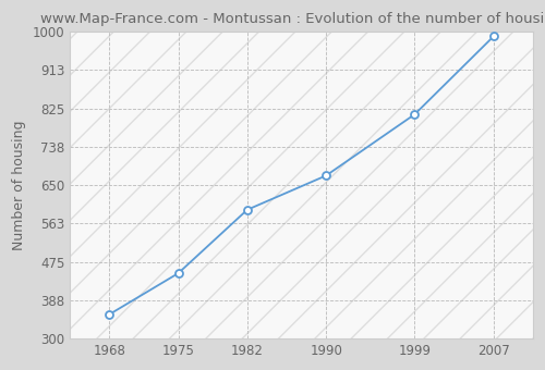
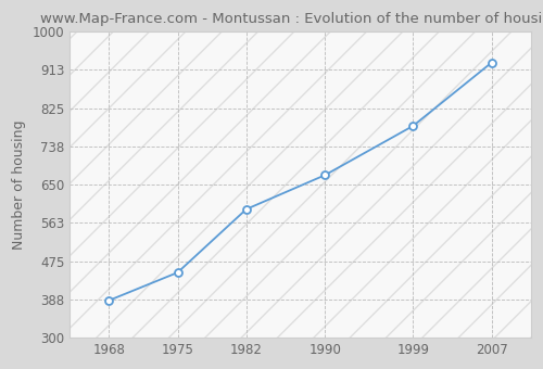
1968: 355 -> 385
1999: 812 -> 785
2007: 990 -> 930
